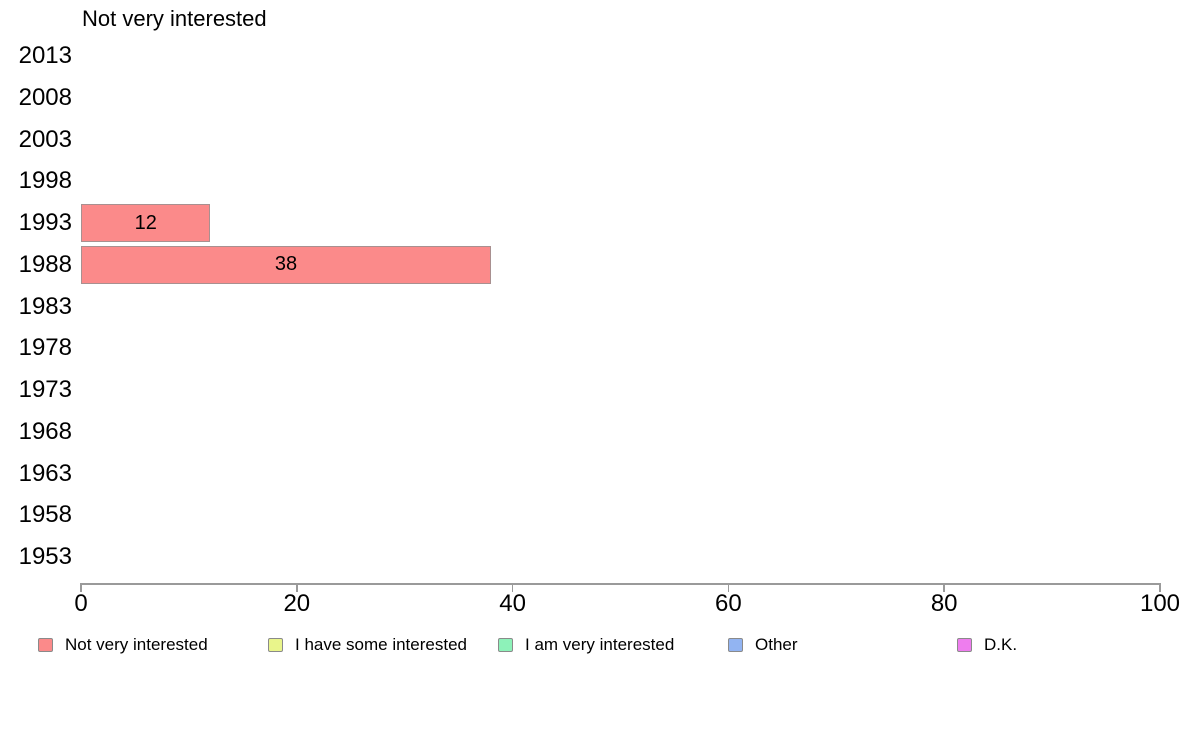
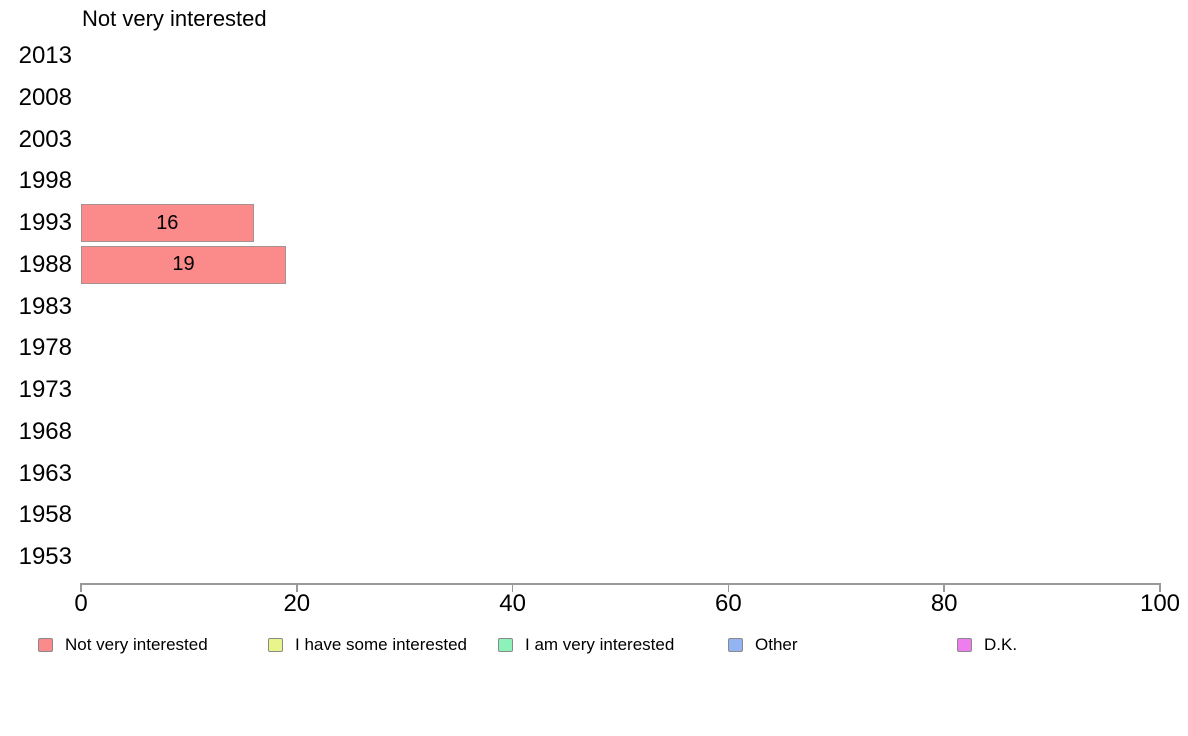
1993: 12 -> 16
1988: 38 -> 19
